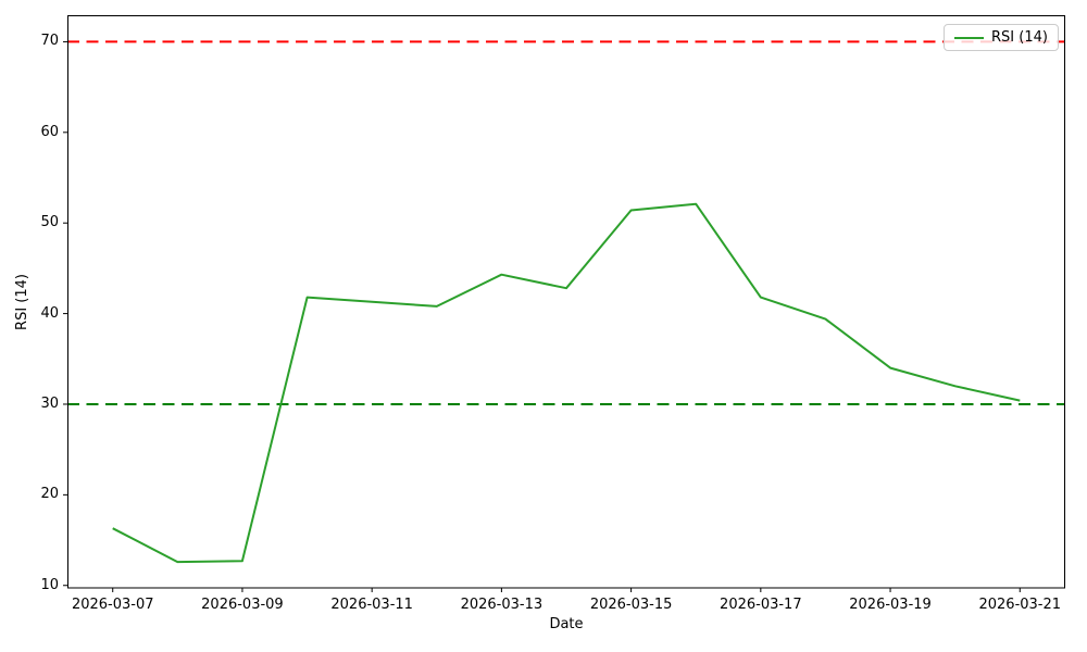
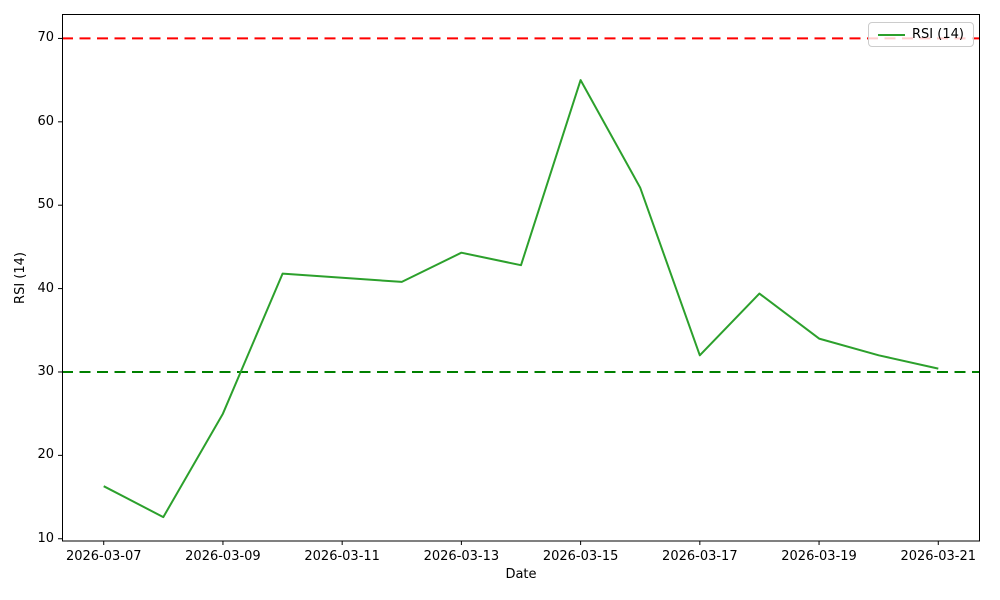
2026-03-09: 13 -> 25
2026-03-15: 51 -> 65
2026-03-17: 42 -> 32
